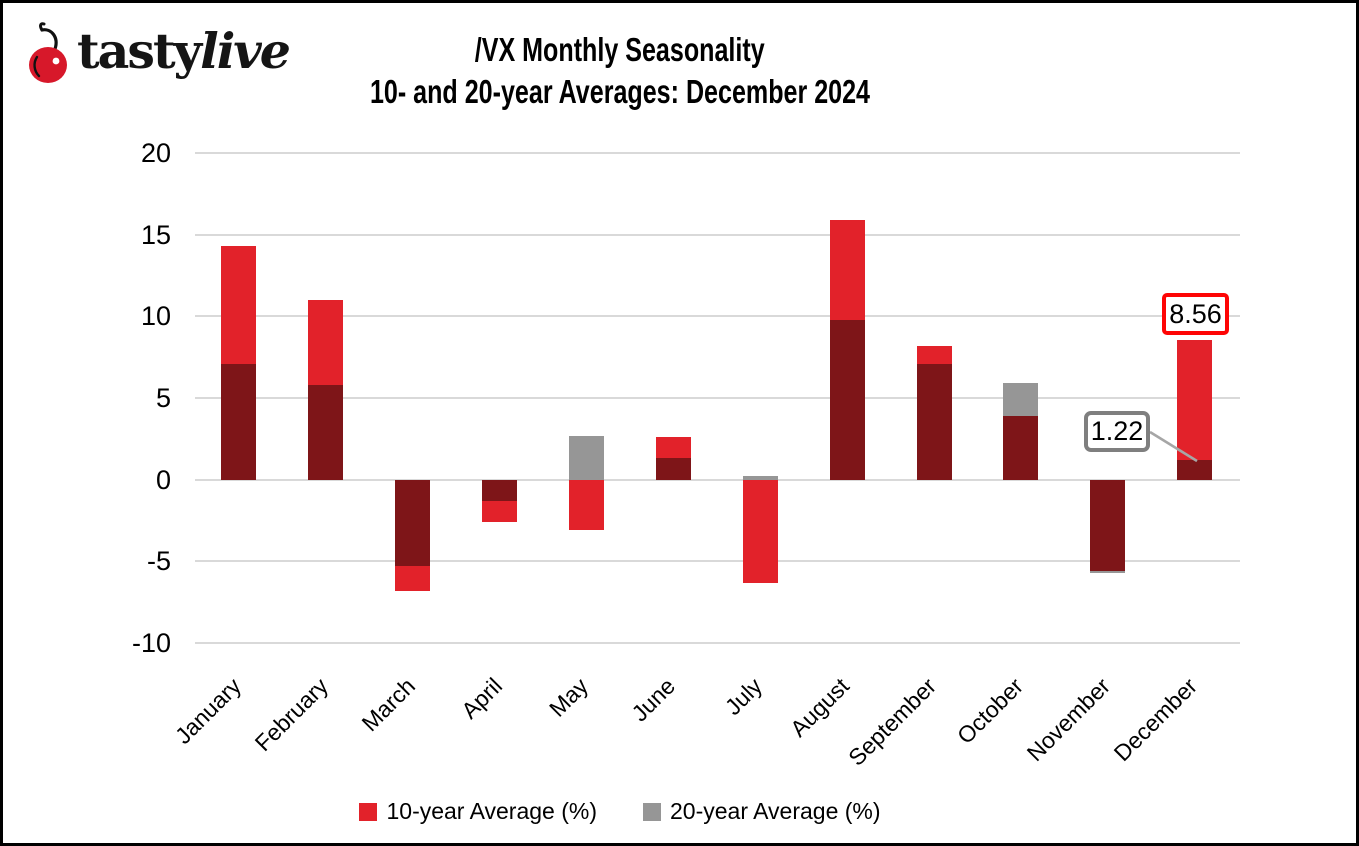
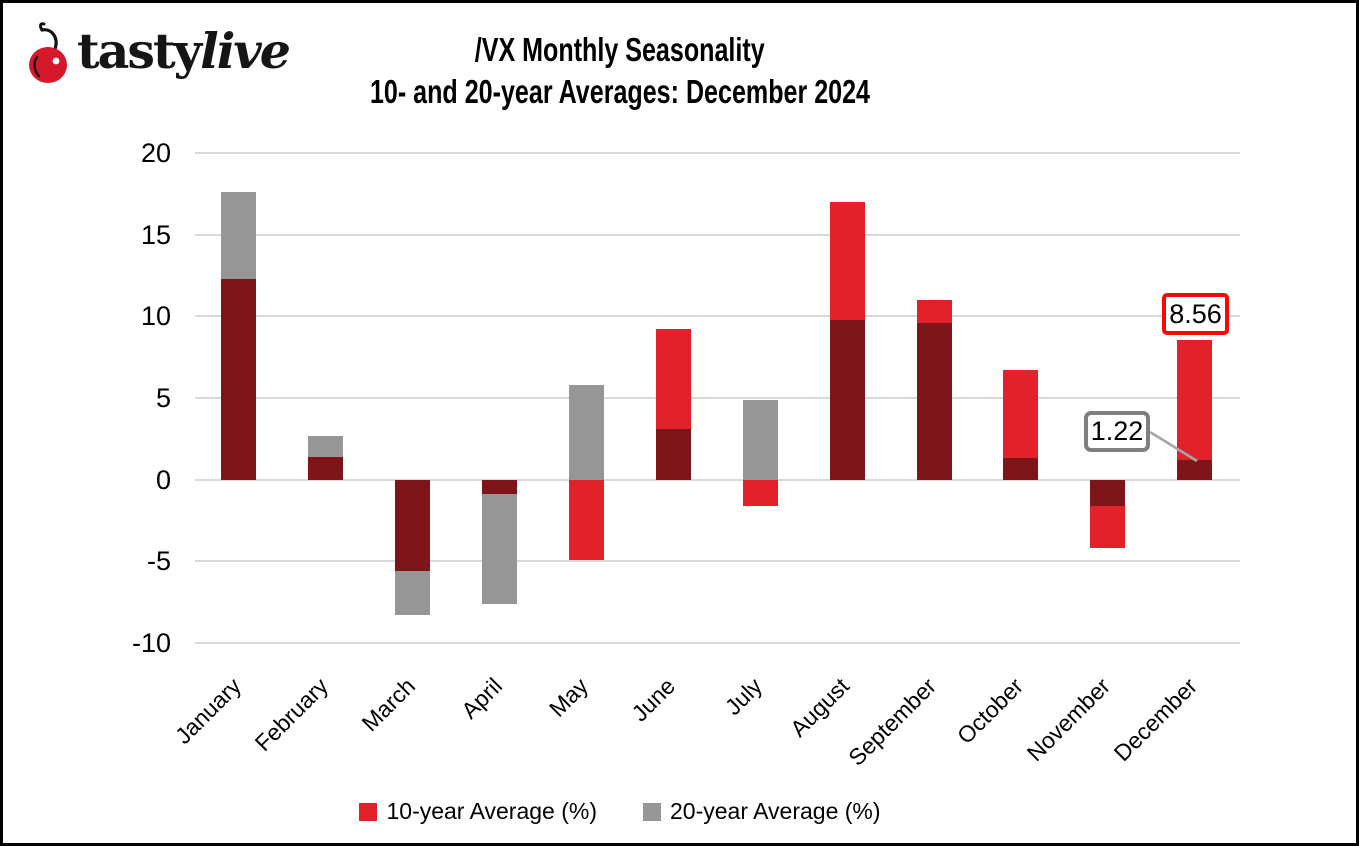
10-year Average (%)/January: 14.3 -> 12.3
20-year Average (%)/January: 7.1 -> 17.6
10-year Average (%)/February: 11.0 -> 1.4
20-year Average (%)/February: 5.8 -> 2.7
10-year Average (%)/March: -6.8 -> -5.6
20-year Average (%)/March: -5.3 -> -8.3
10-year Average (%)/April: -2.6 -> -0.9
20-year Average (%)/April: -1.3 -> -7.6
10-year Average (%)/May: -3.1 -> -4.9
20-year Average (%)/May: 2.7 -> 5.8
10-year Average (%)/June: 2.6 -> 9.2
20-year Average (%)/June: 1.3 -> 3.1
10-year Average (%)/July: -6.3 -> -1.6
20-year Average (%)/July: 0.2 -> 4.9
10-year Average (%)/August: 15.9 -> 17.0
10-year Average (%)/September: 8.2 -> 11.0
20-year Average (%)/September: 7.1 -> 9.6
10-year Average (%)/October: 3.9 -> 6.7
20-year Average (%)/October: 5.9 -> 1.3
10-year Average (%)/November: -5.6 -> -4.2
20-year Average (%)/November: -5.7 -> -1.6
